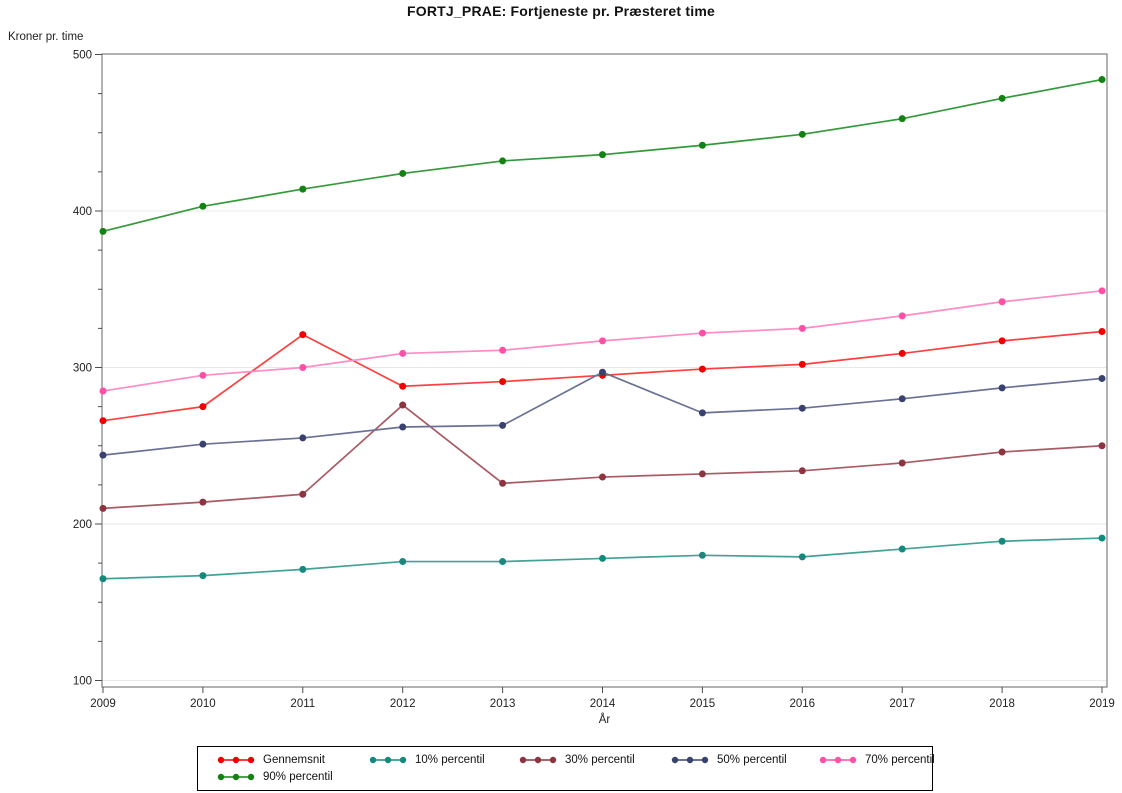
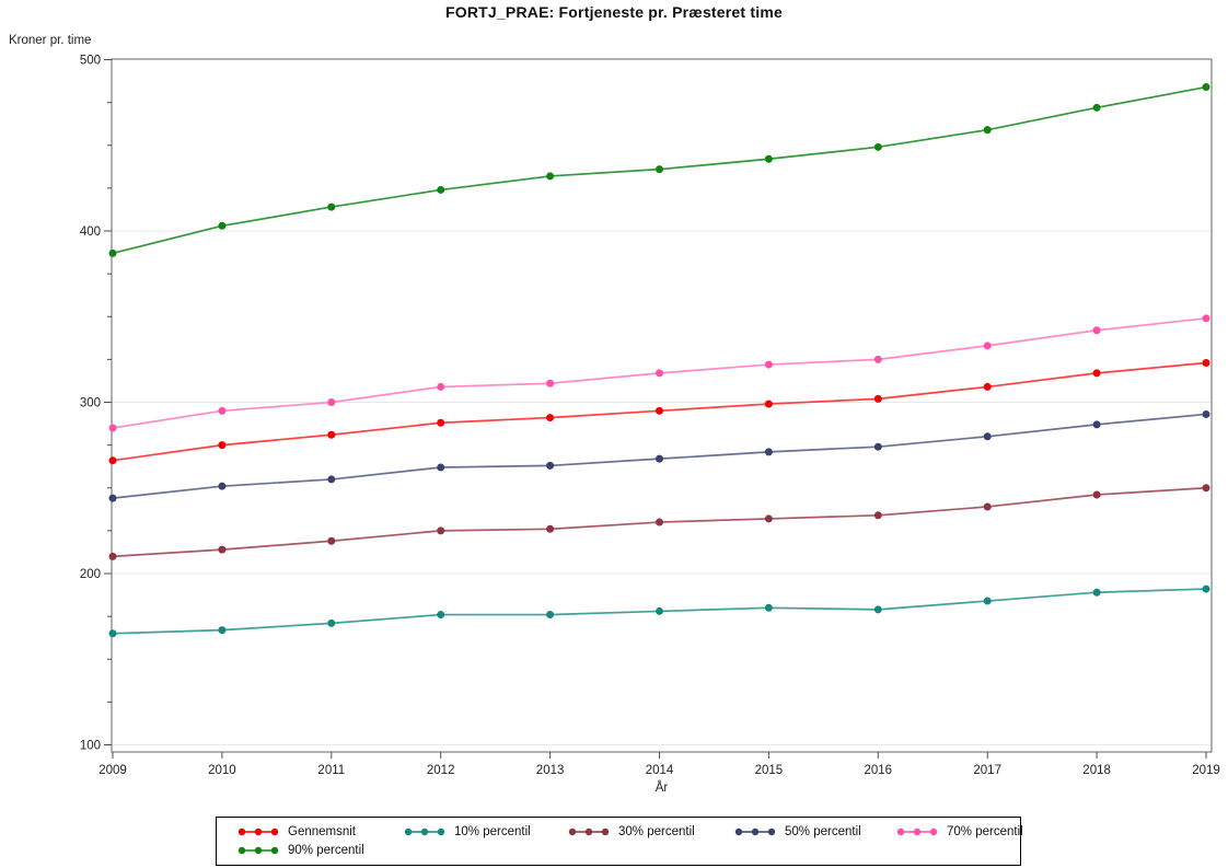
Gennemsnit/2011: 321 -> 281
30% percentil/2012: 276 -> 225
50% percentil/2014: 297 -> 267
